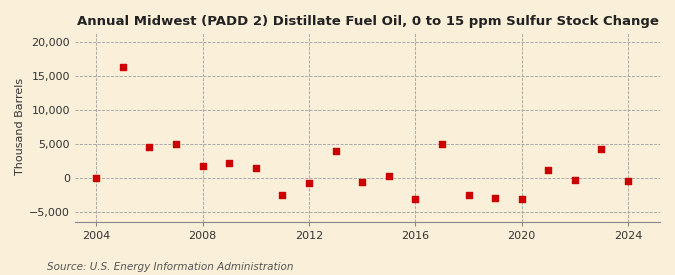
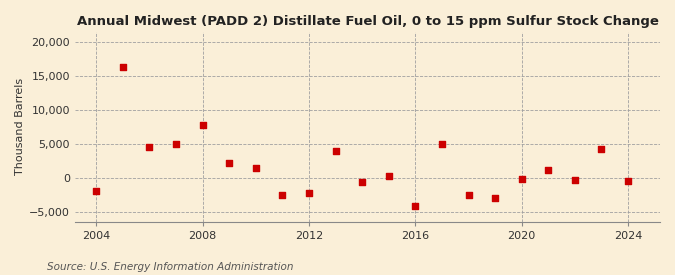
2004: -100 -> -2,000
2008: 1,800 -> 7,800
2012: -800 -> -2,200
2016: -3,200 -> -4,200
2020: -3,100 -> -200
